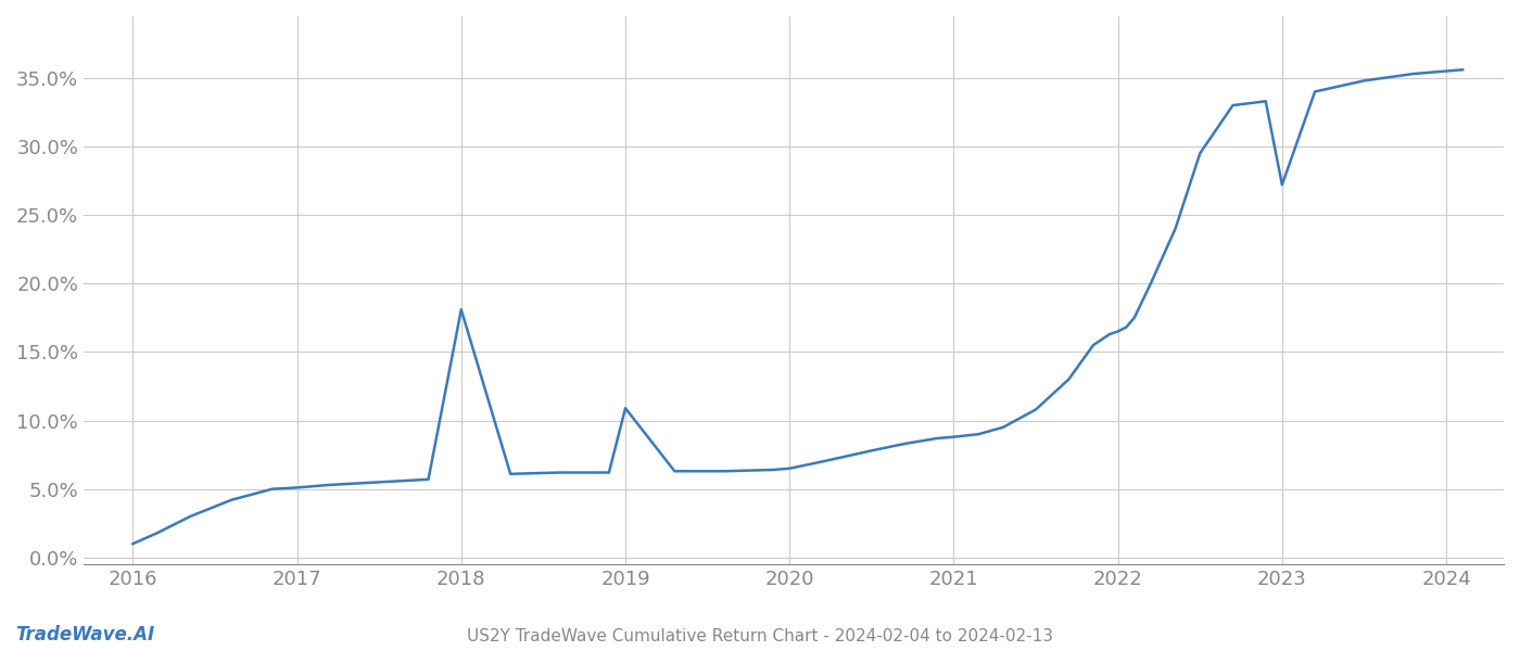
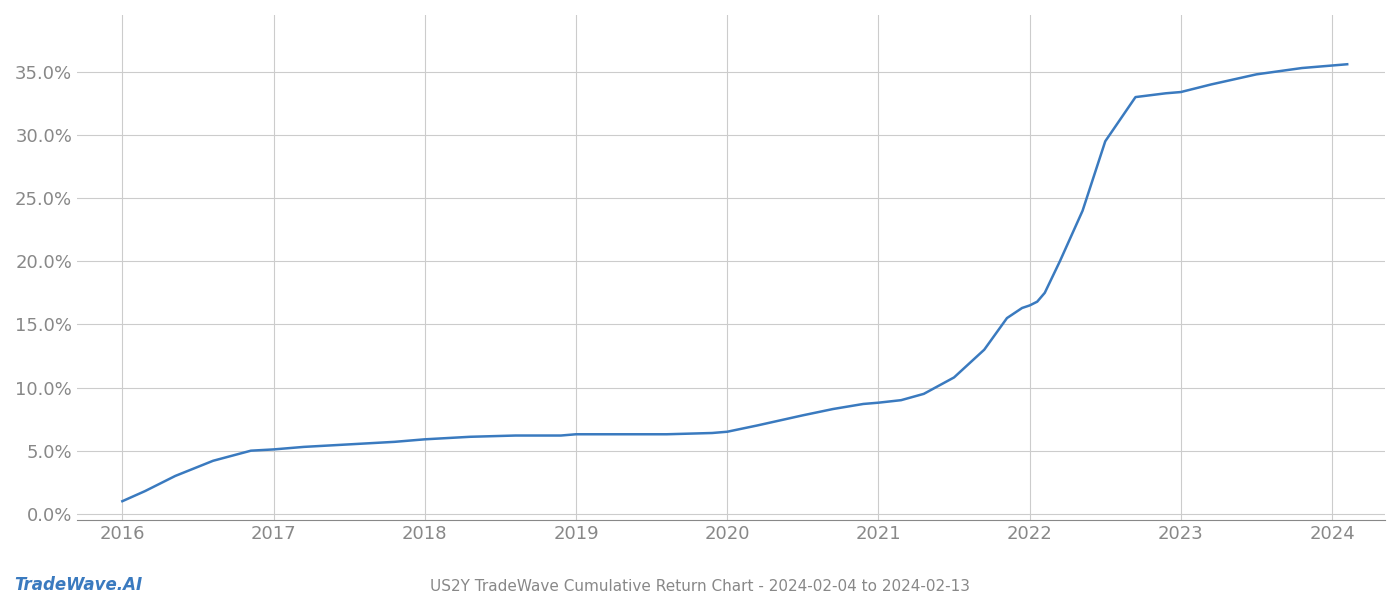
2018: 18.1% -> 5.9%
2019: 10.9% -> 6.3%
2023: 27.2% -> 33.4%
